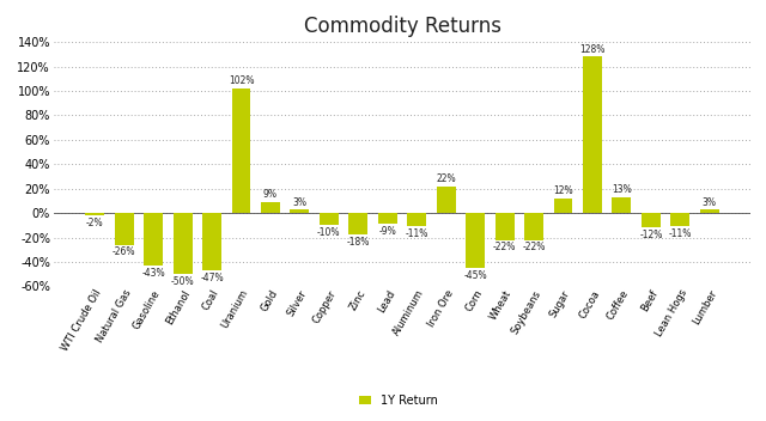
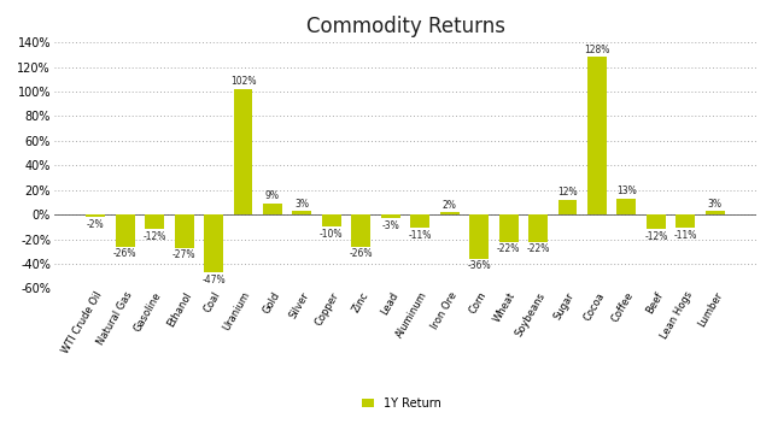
Gasoline: -43% -> -12%
Ethanol: -50% -> -27%
Zinc: -18% -> -26%
Lead: -9% -> -3%
Iron Ore: 22% -> 2%
Corn: -45% -> -36%
